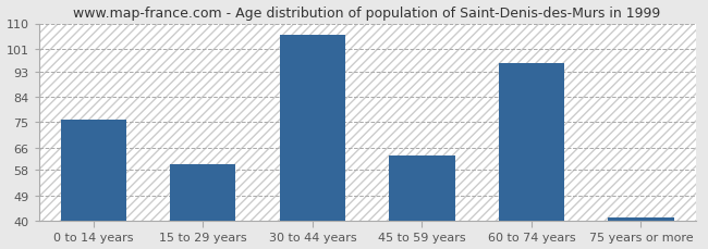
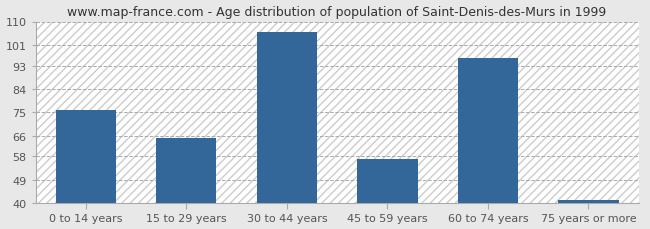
15 to 29 years: 60 -> 65
45 to 59 years: 63 -> 57
